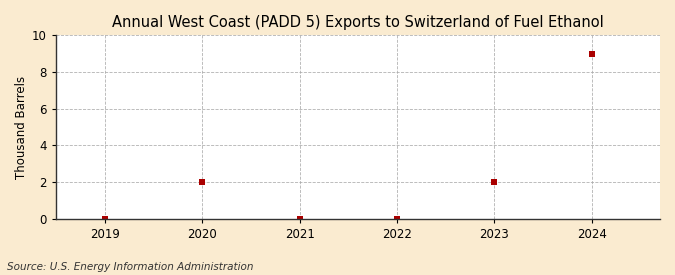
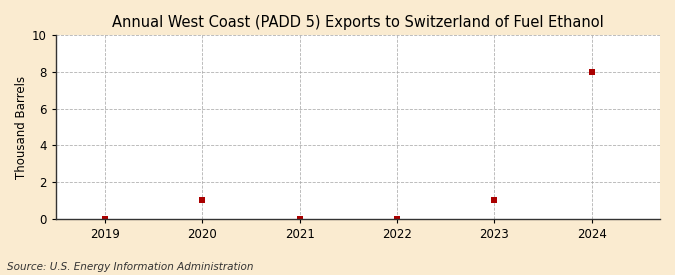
2020: 2 -> 1
2023: 2 -> 1
2024: 9 -> 8
